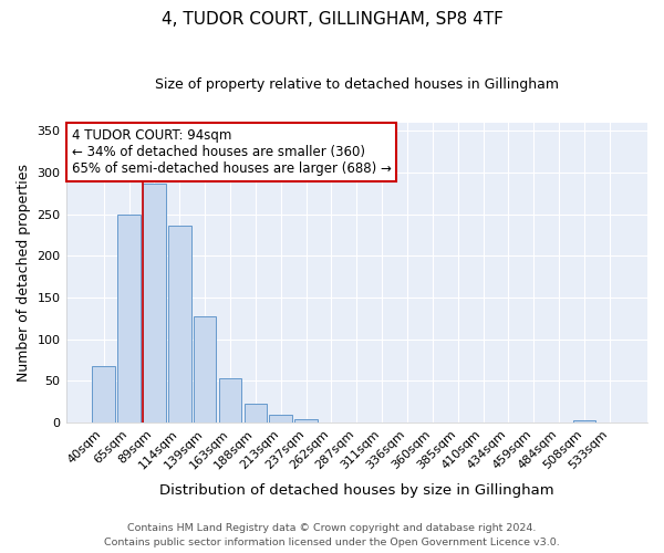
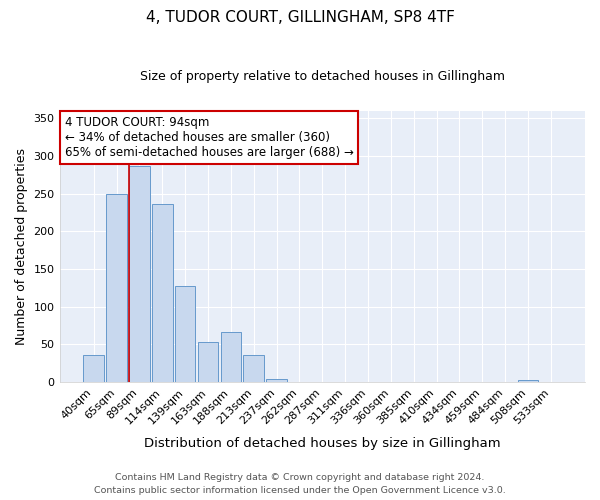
40sqm: 68 -> 36
188sqm: 22 -> 66
213sqm: 10 -> 36
